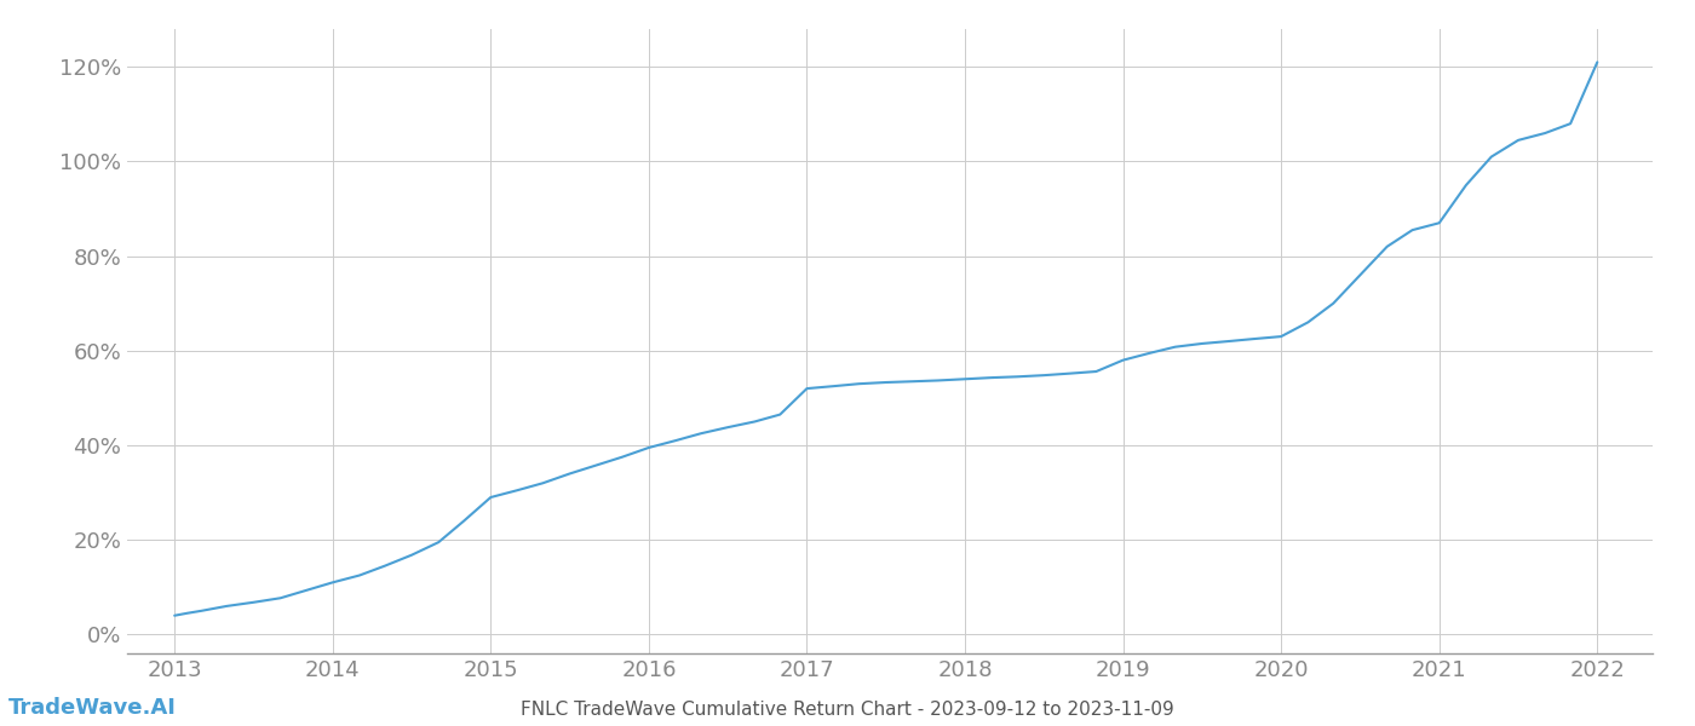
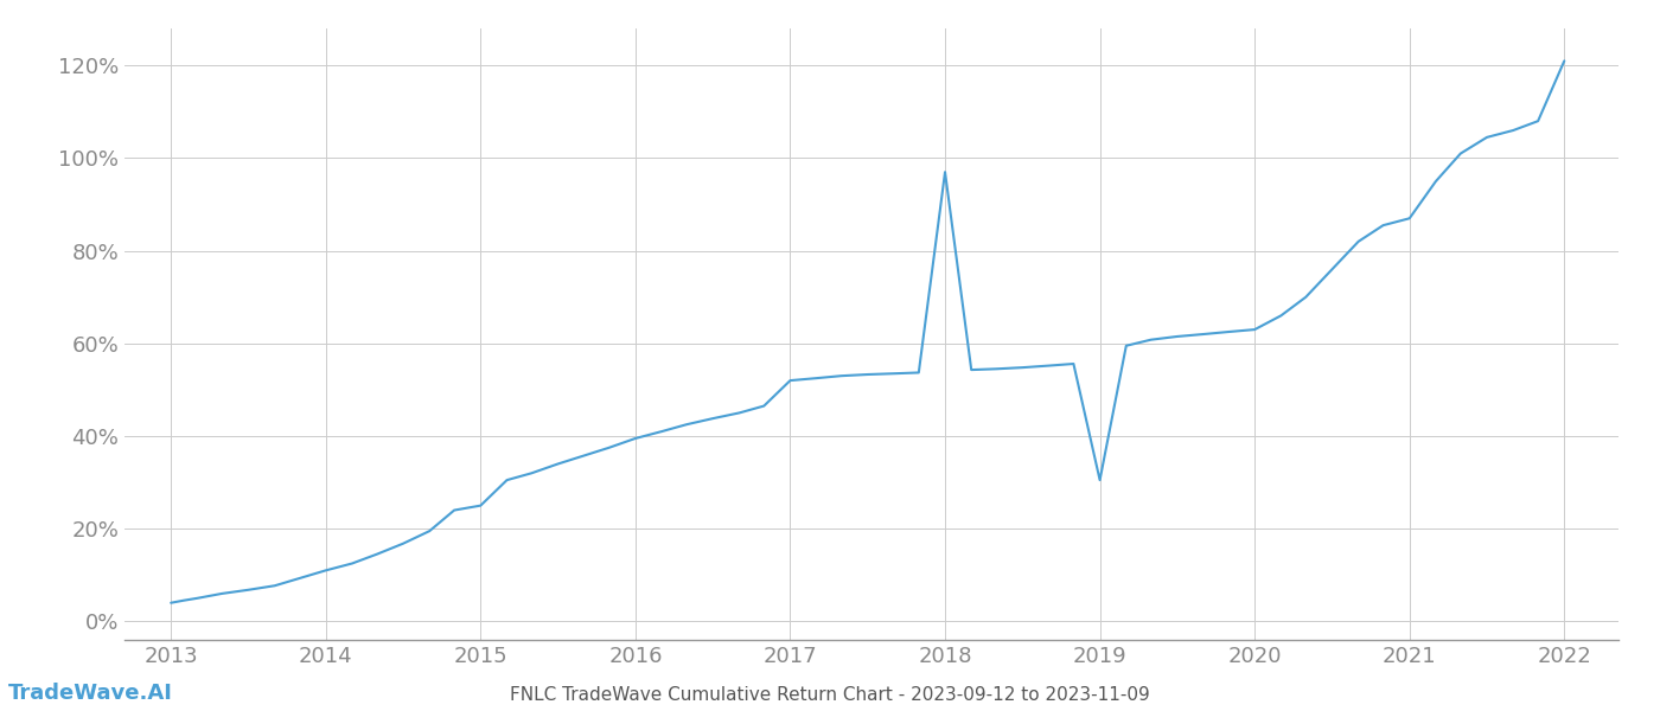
2015: 29.0% -> 25.0%
2018: 54.0% -> 97.0%
2019: 58.0% -> 30.5%
